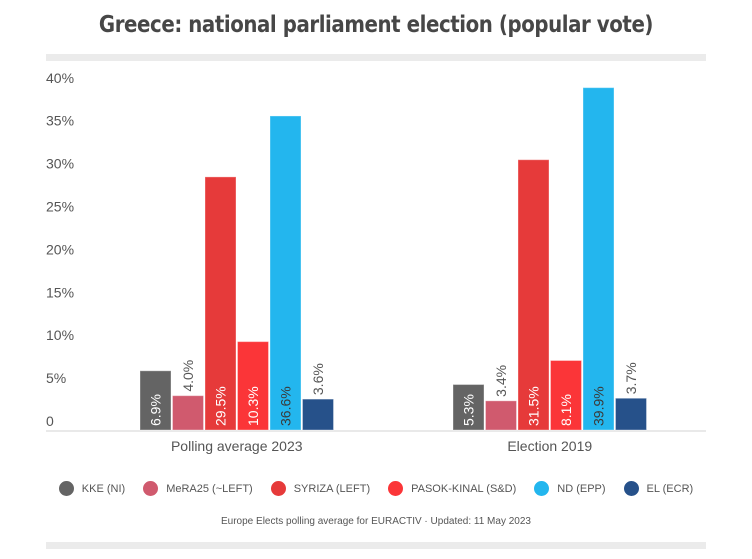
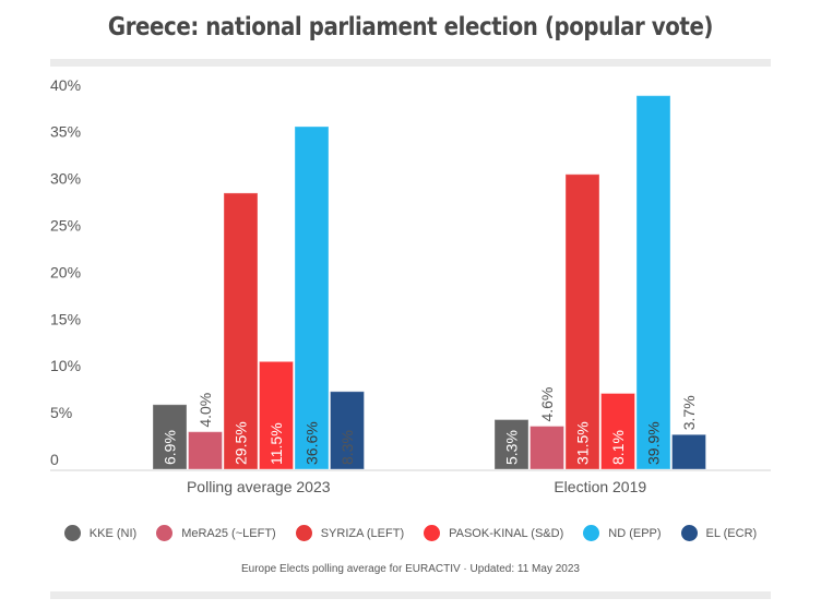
PASOK-KINAL (S&D)/Polling average 2023: 10.3% -> 11.5%
EL (ECR)/Polling average 2023: 3.6% -> 8.3%
MeRA25 (~LEFT)/Election 2019: 3.4% -> 4.6%
